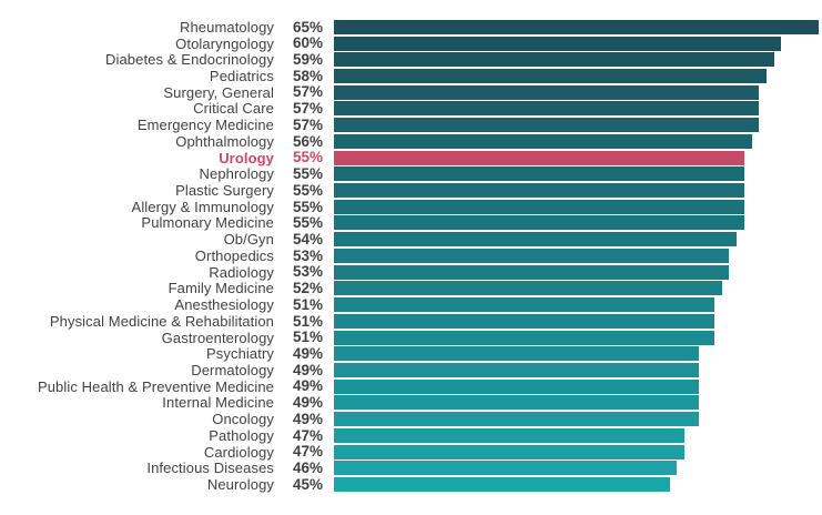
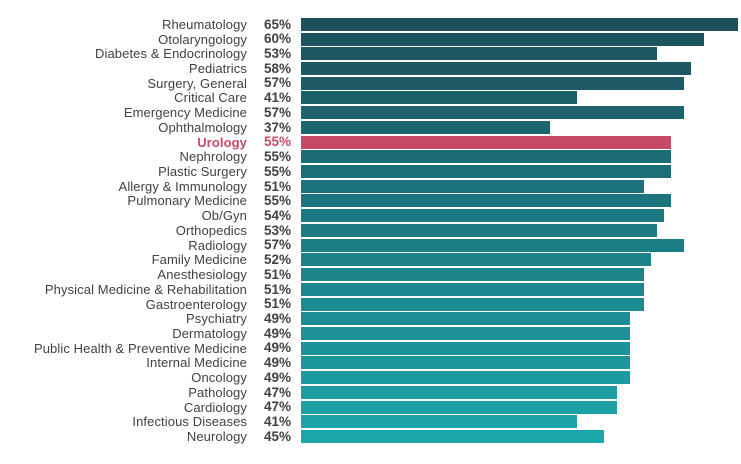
Diabetes & Endocrinology: 59% -> 53%
Critical Care: 57% -> 41%
Ophthalmology: 56% -> 37%
Allergy & Immunology: 55% -> 51%
Radiology: 53% -> 57%
Infectious Diseases: 46% -> 41%
